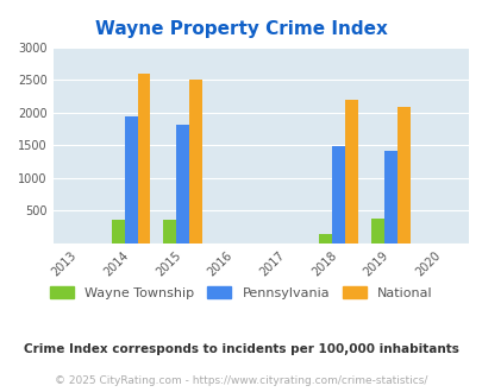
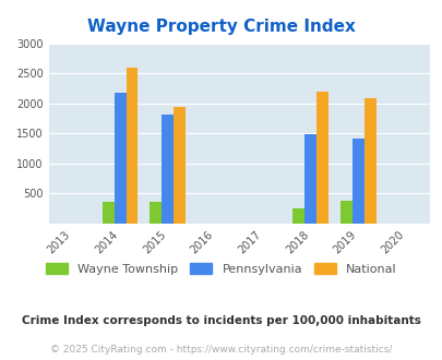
Pennsylvania/2014: 1940 -> 2180
National/2015: 2500 -> 1940
Wayne Township/2018: 130 -> 240
